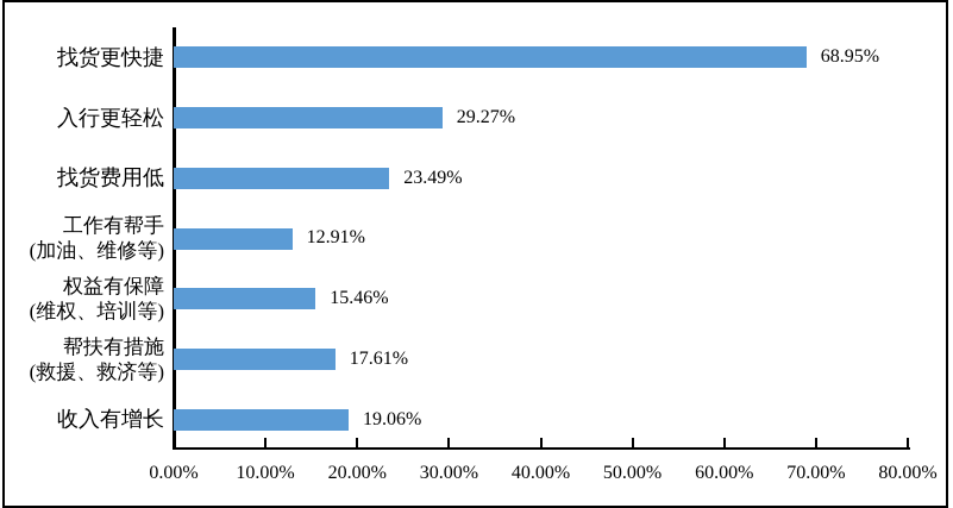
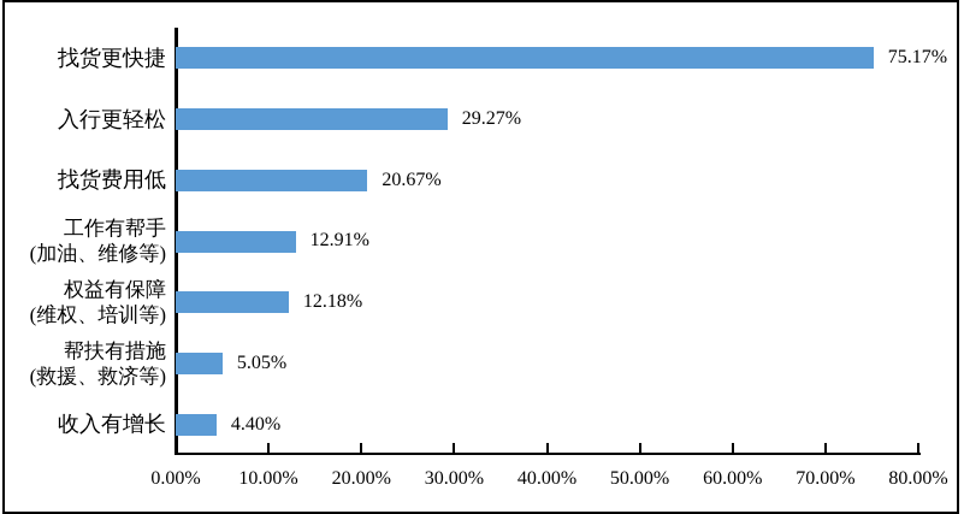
找货更快捷: 68.95% -> 75.17%
找货费用低: 23.49% -> 20.67%
权益有保障 (维权、培训等): 15.46% -> 12.18%
帮扶有措施 (救援、救济等): 17.61% -> 5.05%
收入有增长: 19.06% -> 4.40%
